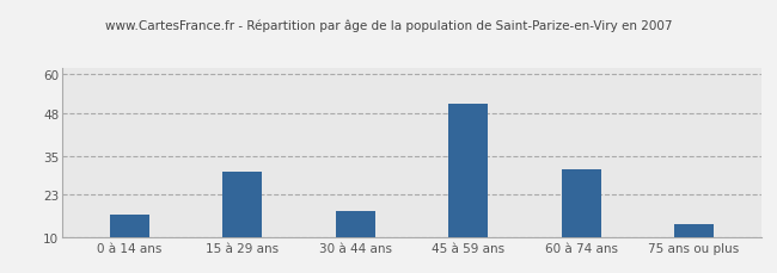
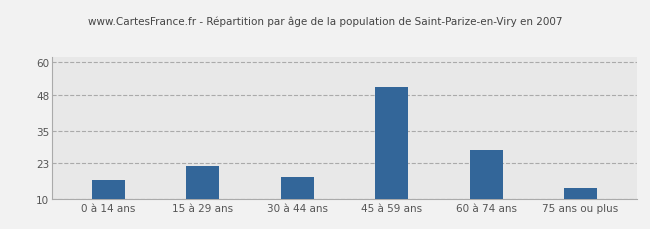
15 à 29 ans: 30 -> 22
60 à 74 ans: 31 -> 28
